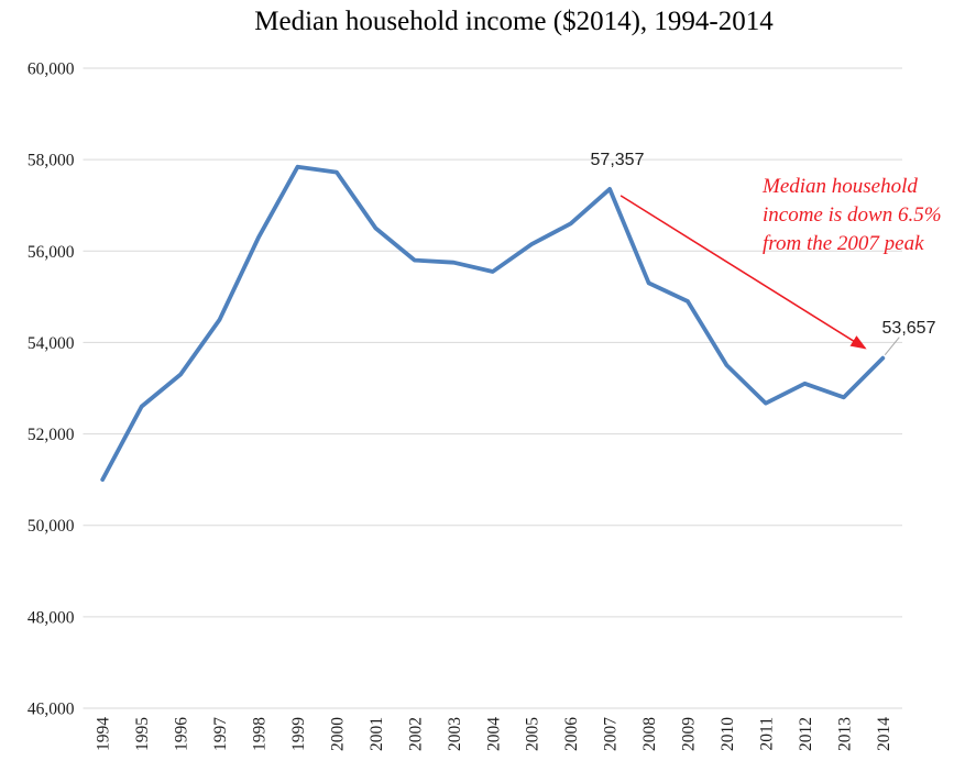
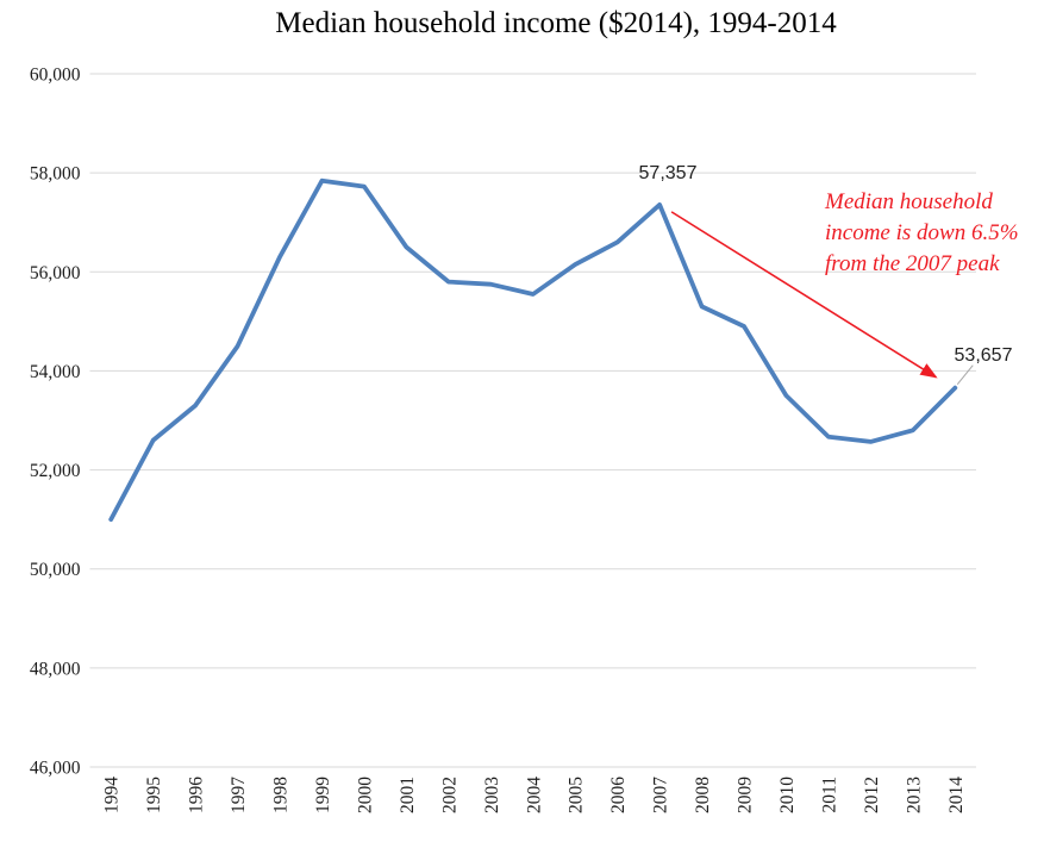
2012: 53100 -> 52600
